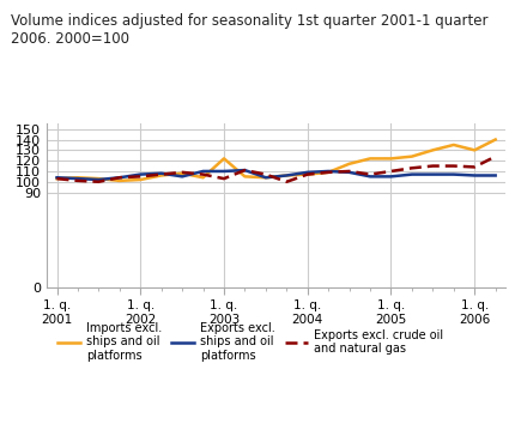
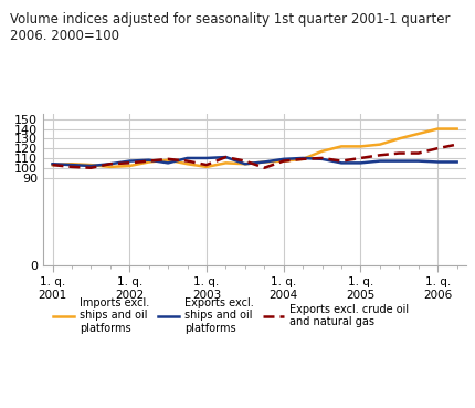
Imports excl. ships and oil platforms/1. q. 2003: 122 -> 101
Imports excl. ships and oil platforms/1. q. 2006: 130 -> 140
Exports excl. crude oil and natural gas/1. q. 2006: 114 -> 120
